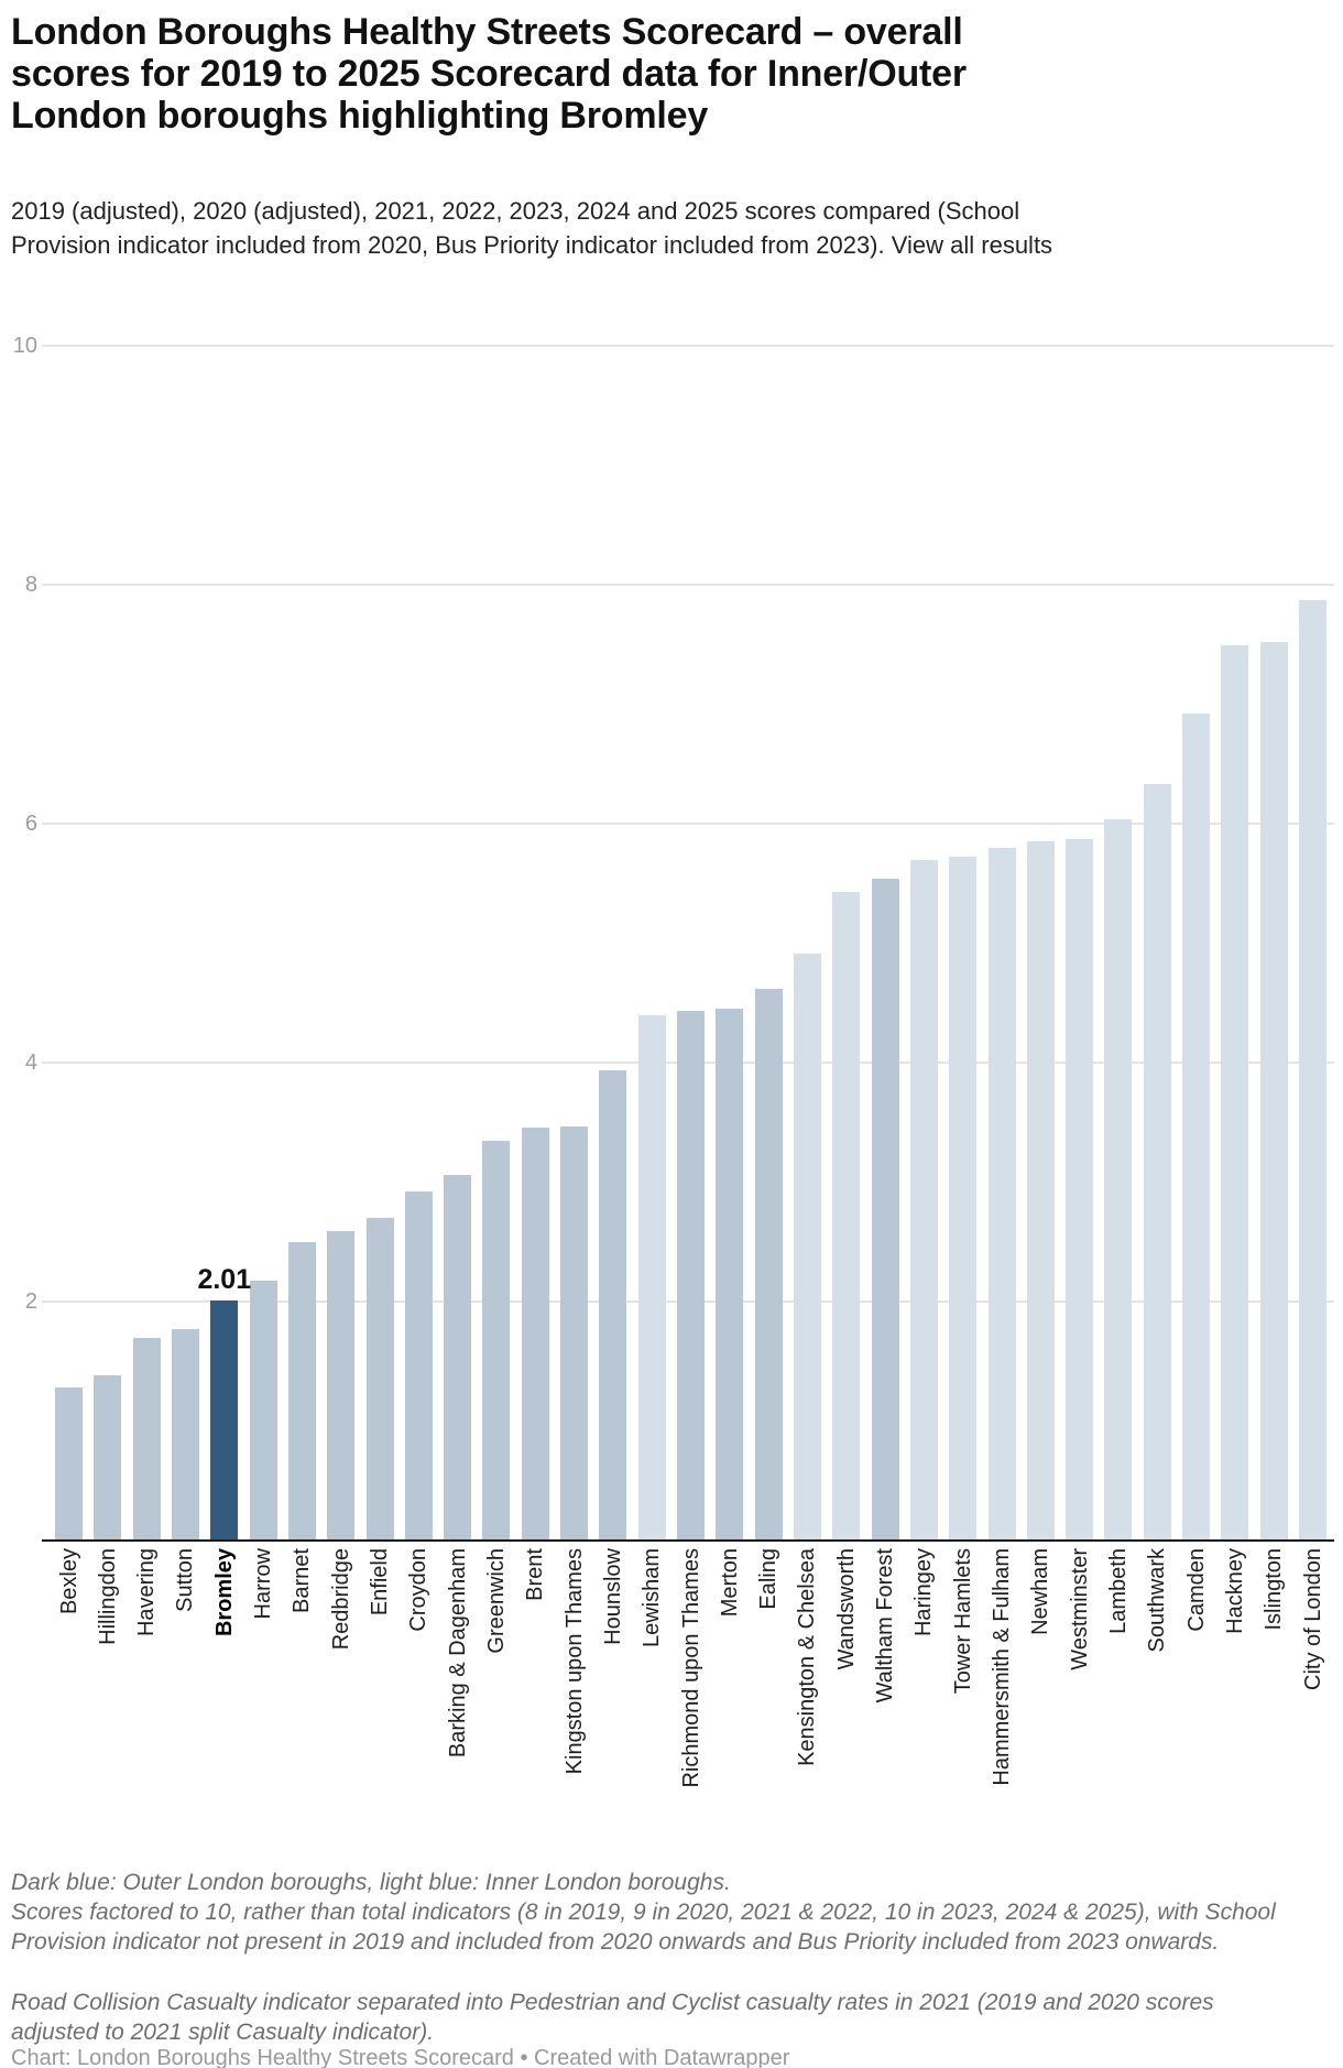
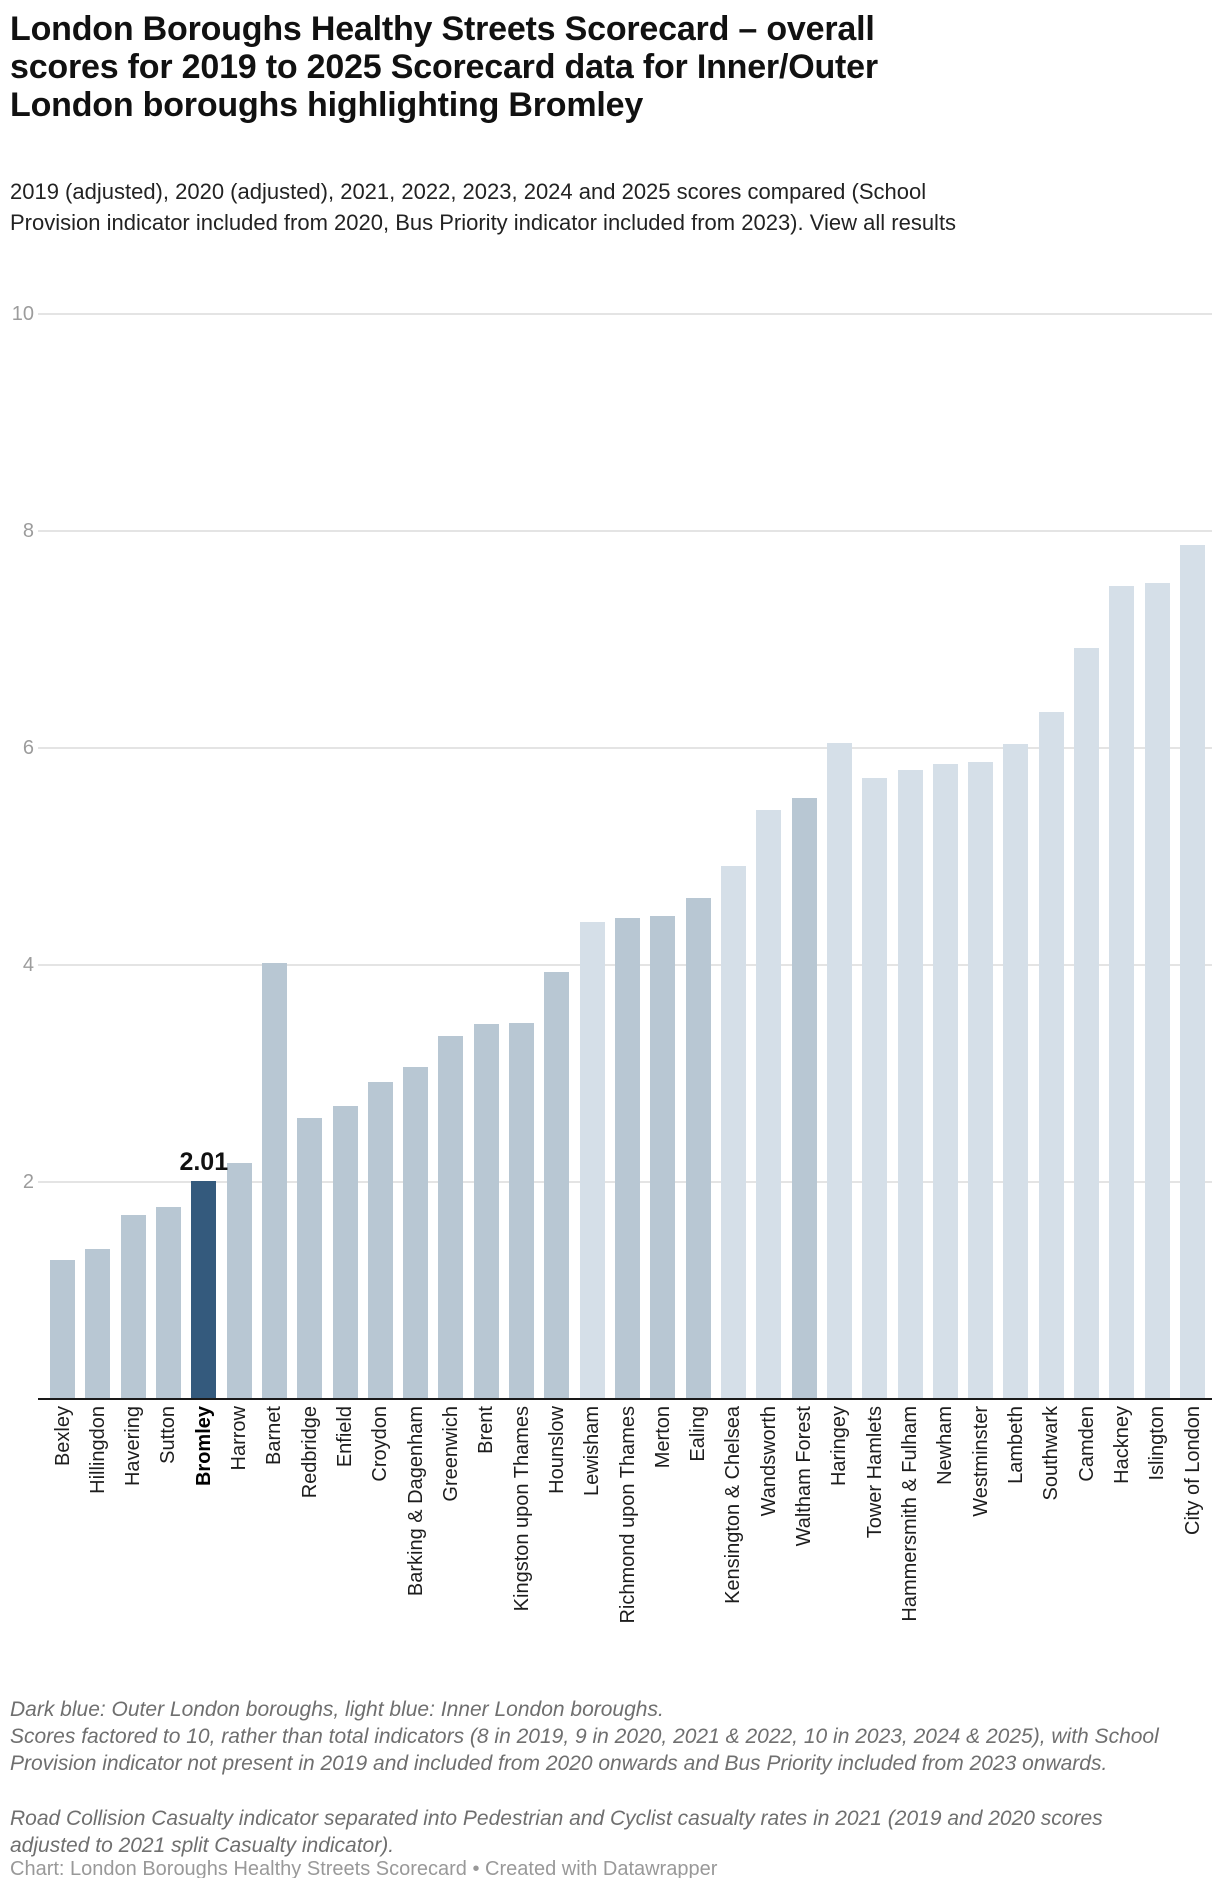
Barnet: 2.50 -> 4.02
Haringey: 5.70 -> 6.05
